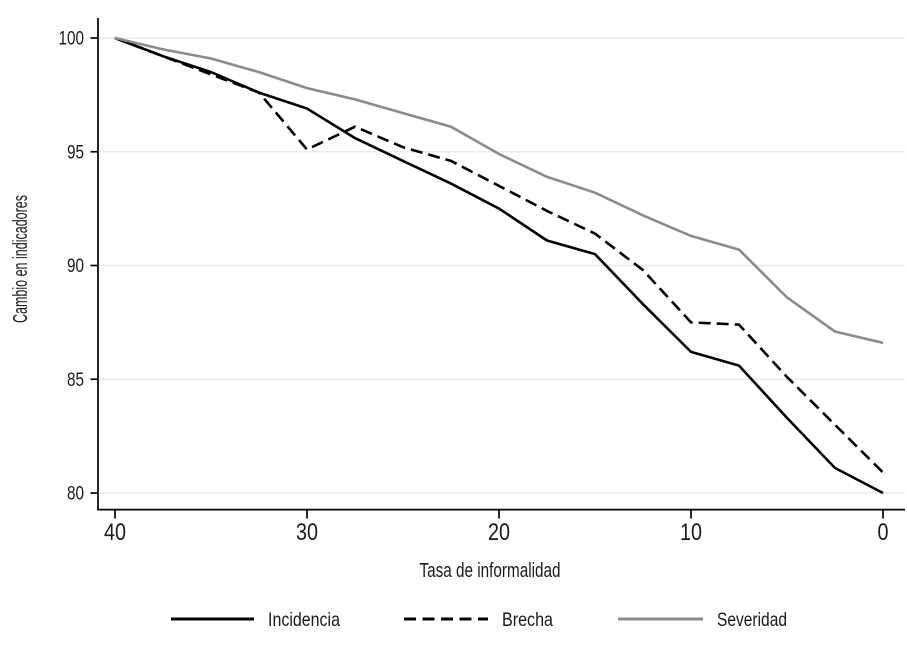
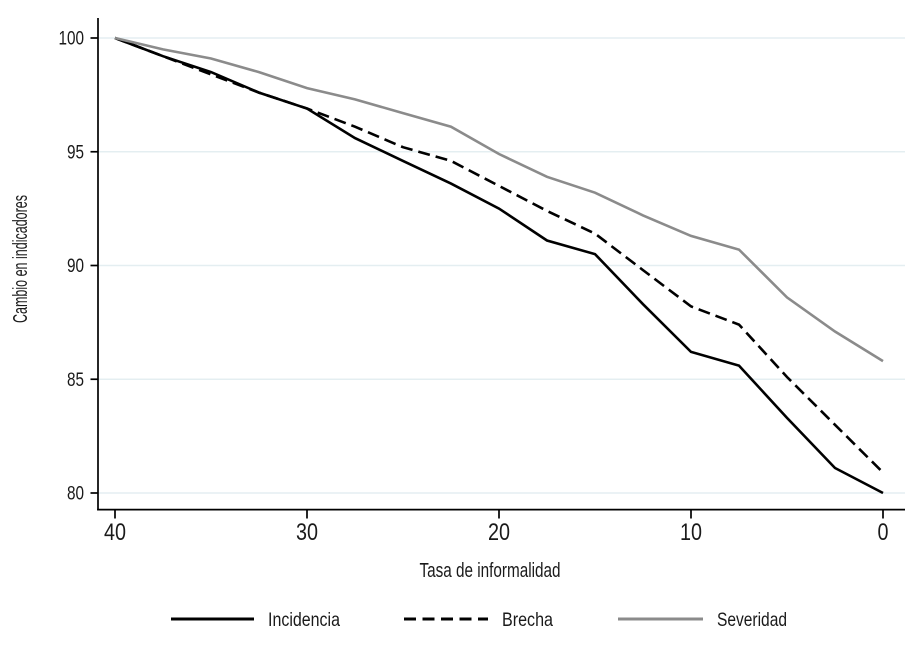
Brecha/30: 95.1 -> 96.9
Brecha/10: 87.5 -> 88.2
Severidad/0: 86.6 -> 85.8
